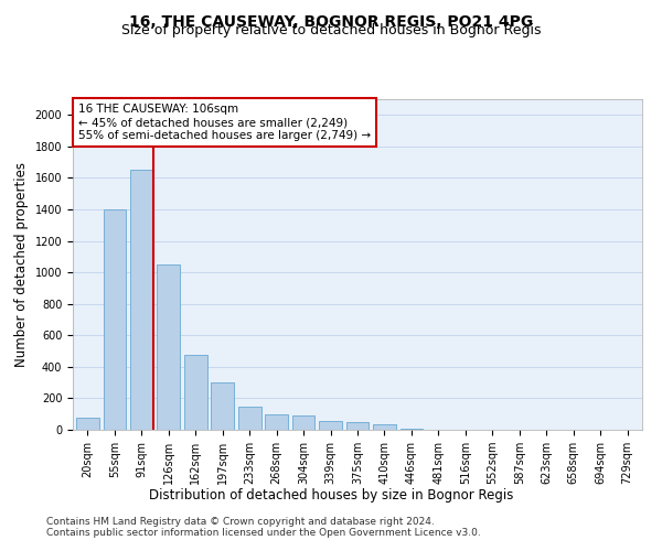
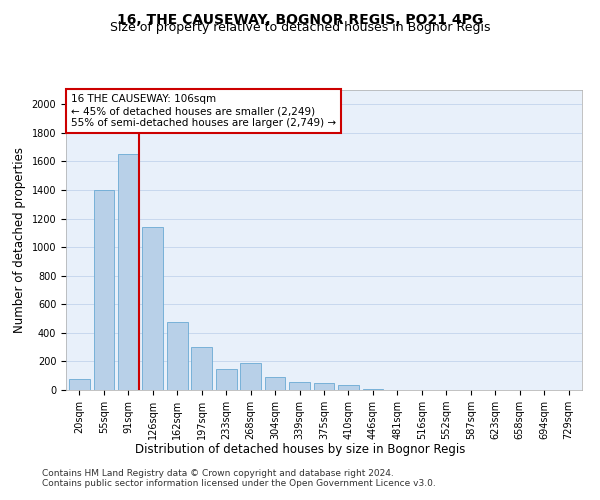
126sqm: 1050 -> 1140
268sqm: 100 -> 190
